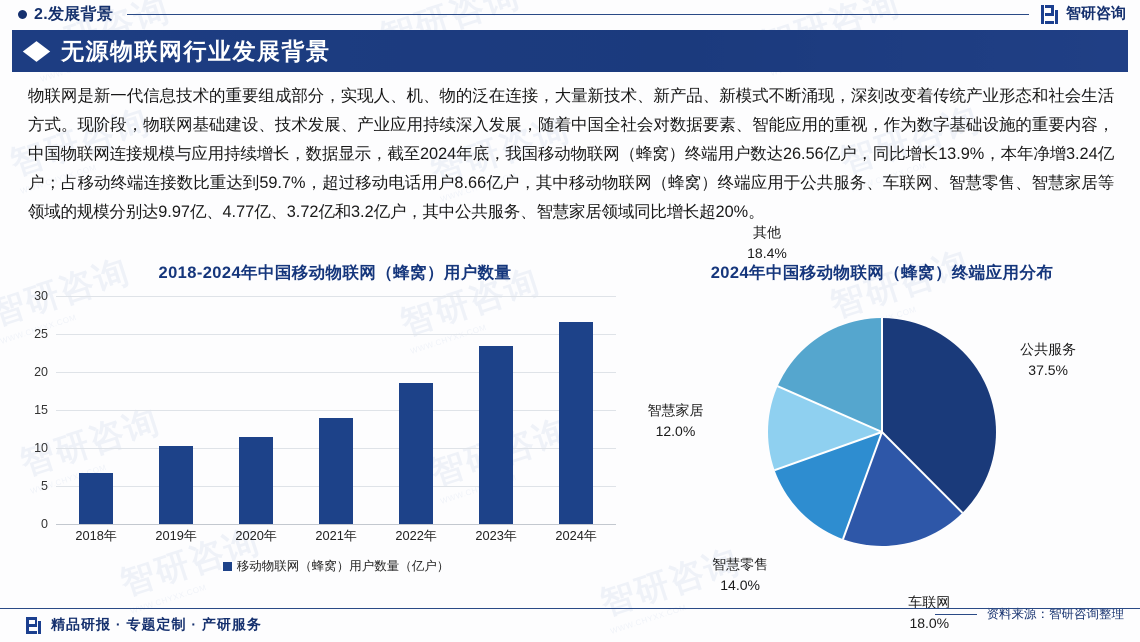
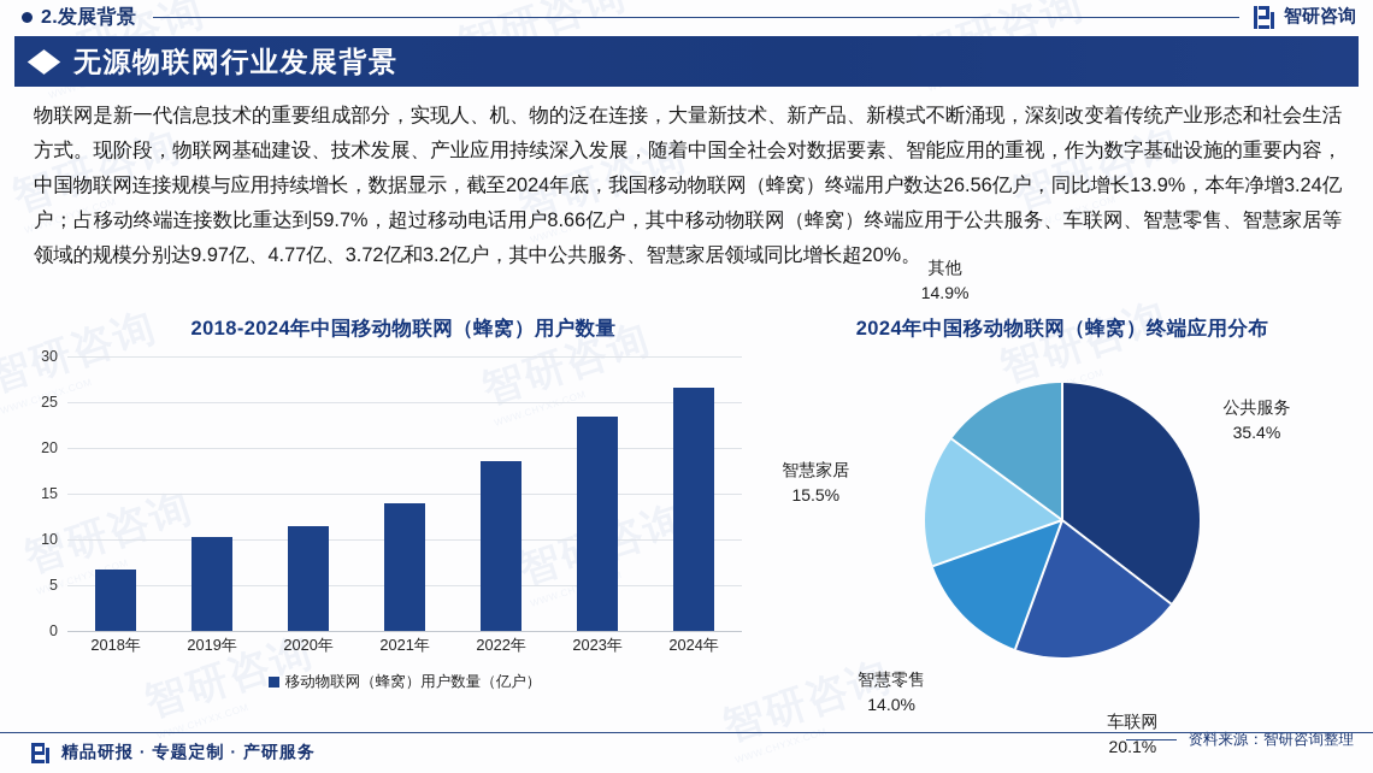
2024年中国移动物联网（蜂窝）终端应用分布/公共服务: 37.5% -> 35.4%
2024年中国移动物联网（蜂窝）终端应用分布/车联网: 18.0% -> 20.1%
2024年中国移动物联网（蜂窝）终端应用分布/智慧家居: 12.0% -> 15.5%
2024年中国移动物联网（蜂窝）终端应用分布/其他: 18.4% -> 14.9%
